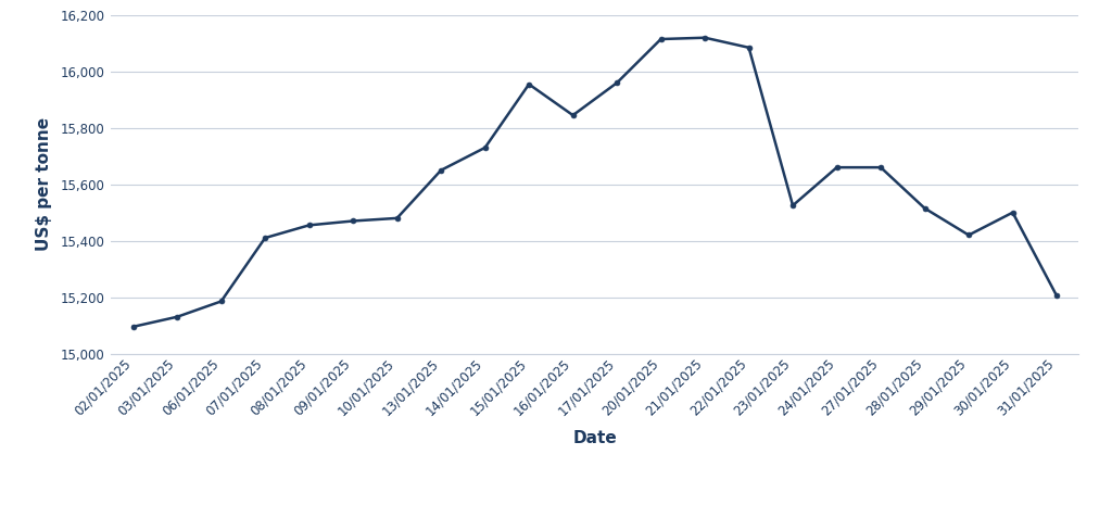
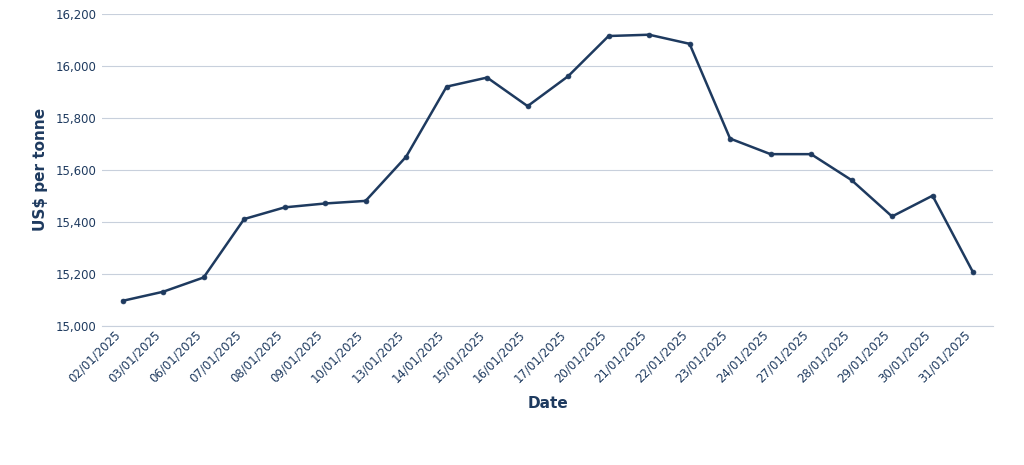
14/01/2025: 15,730 -> 15,920
23/01/2025: 15,525 -> 15,720
28/01/2025: 15,515 -> 15,560
